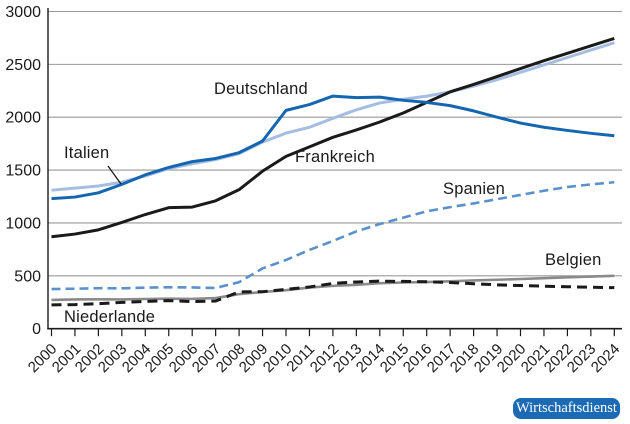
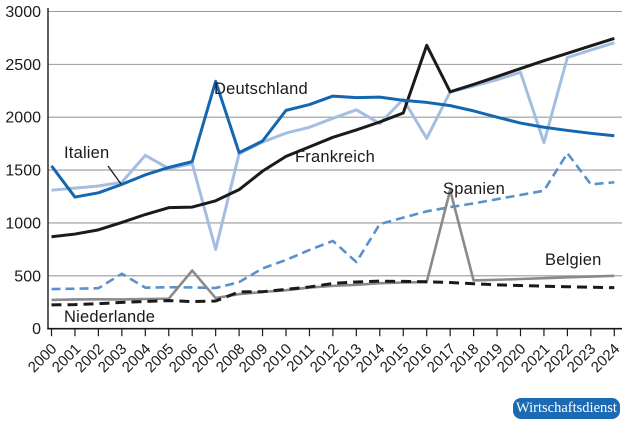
Deutschland/2000: 1230 -> 1540
Spanien/2003: 380 -> 520
Italien/2004: 1440 -> 1640
Belgien/2006: 280 -> 550
Italien/2007: 1600 -> 750
Deutschland/2007: 1610 -> 2340
Spanien/2013: 920 -> 630
Italien/2014: 2140 -> 1940
Italien/2016: 2200 -> 1800
Frankreich/2016: 2140 -> 2680
Belgien/2017: 450 -> 1310
Italien/2021: 2500 -> 1760
Spanien/2022: 1340 -> 1660
